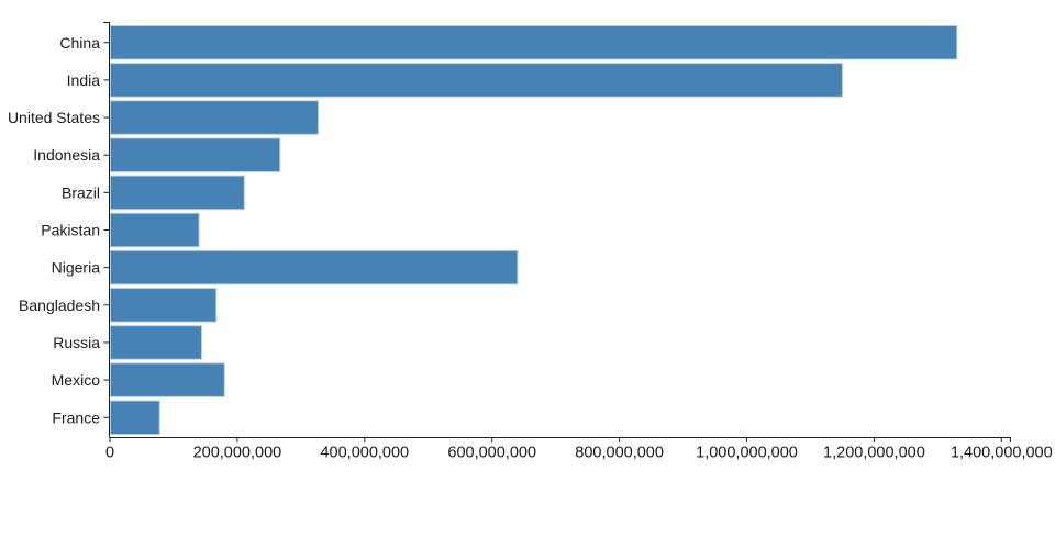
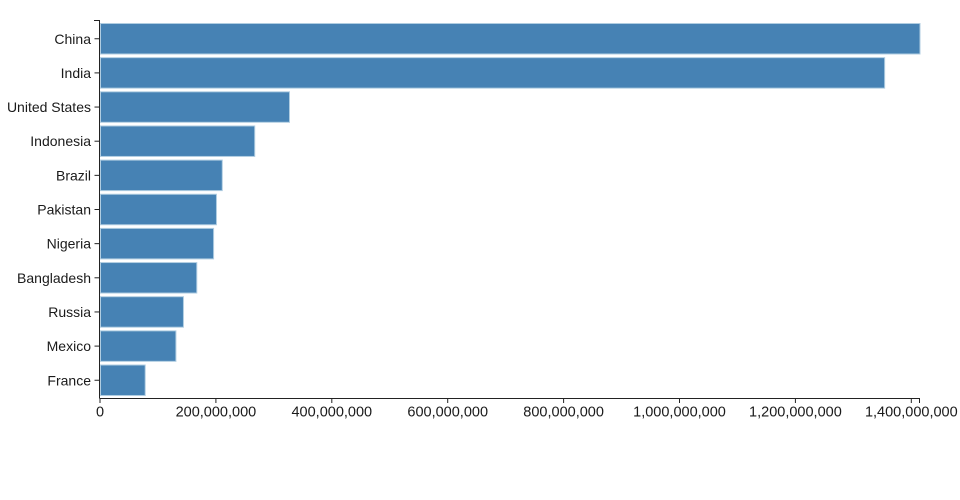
China: 1330000000 -> 1420000000
India: 1150000000 -> 1350000000
Pakistan: 140000000 -> 200000000
Nigeria: 640000000 -> 200000000
Mexico: 180000000 -> 130000000
